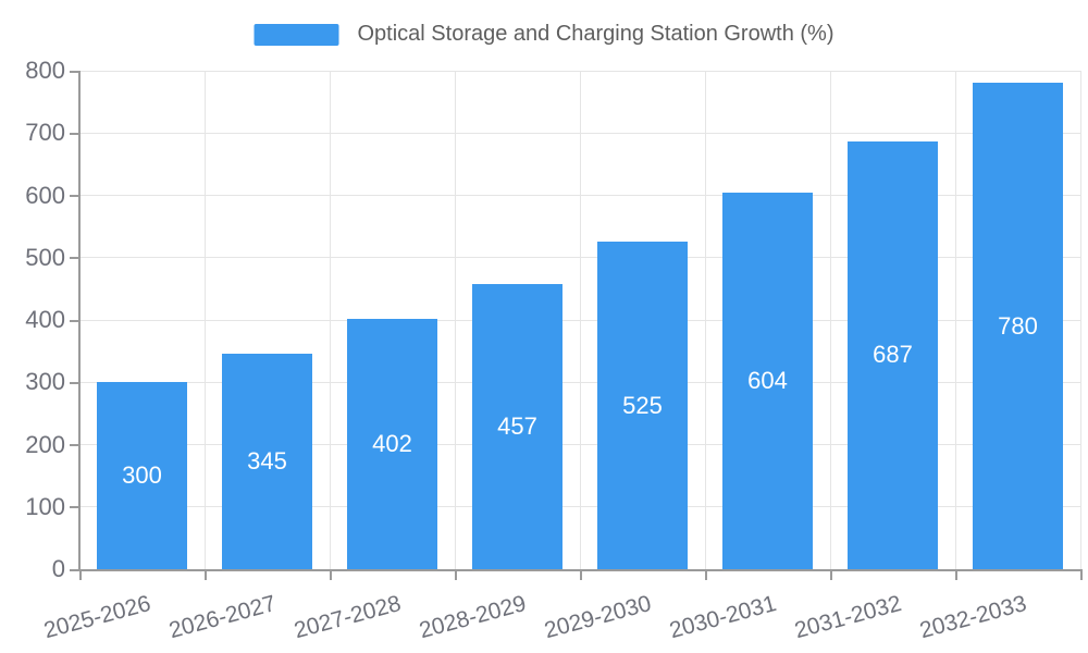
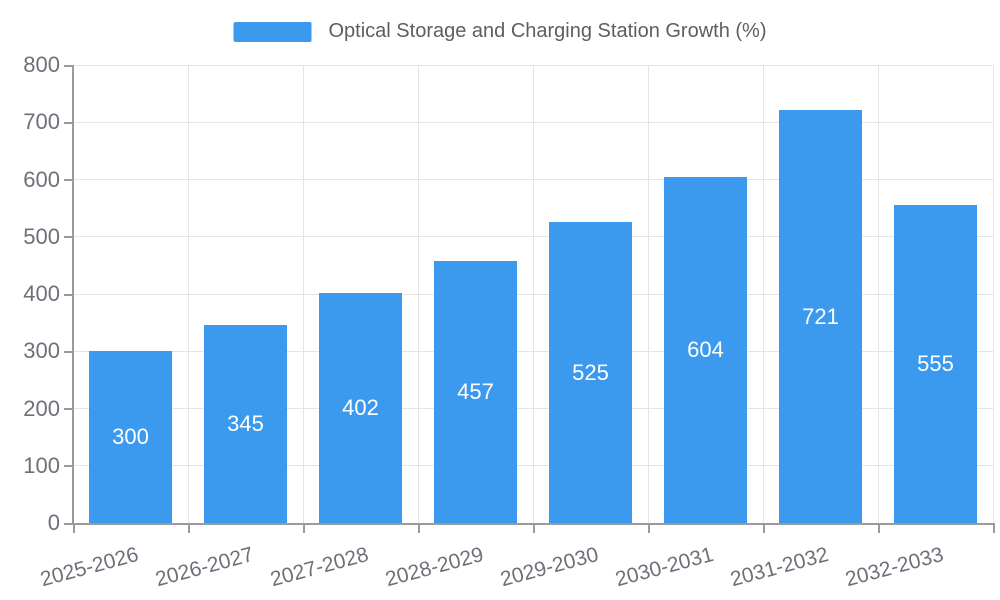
2031-2032: 687 -> 721
2032-2033: 780 -> 555
